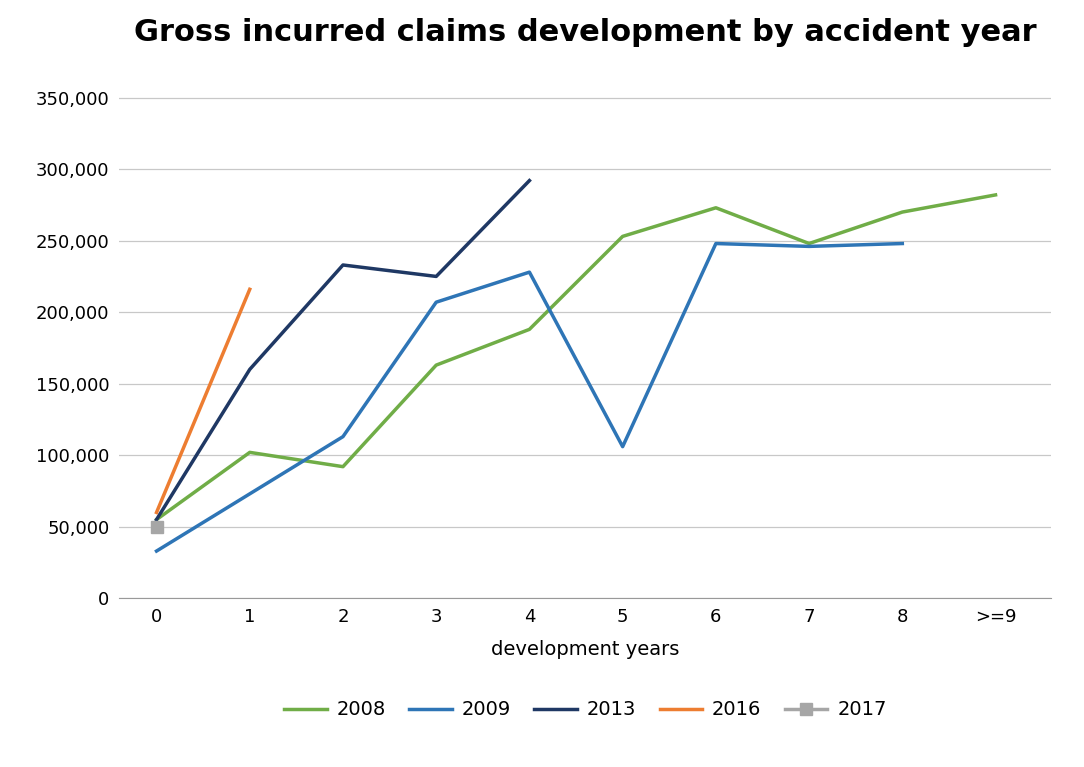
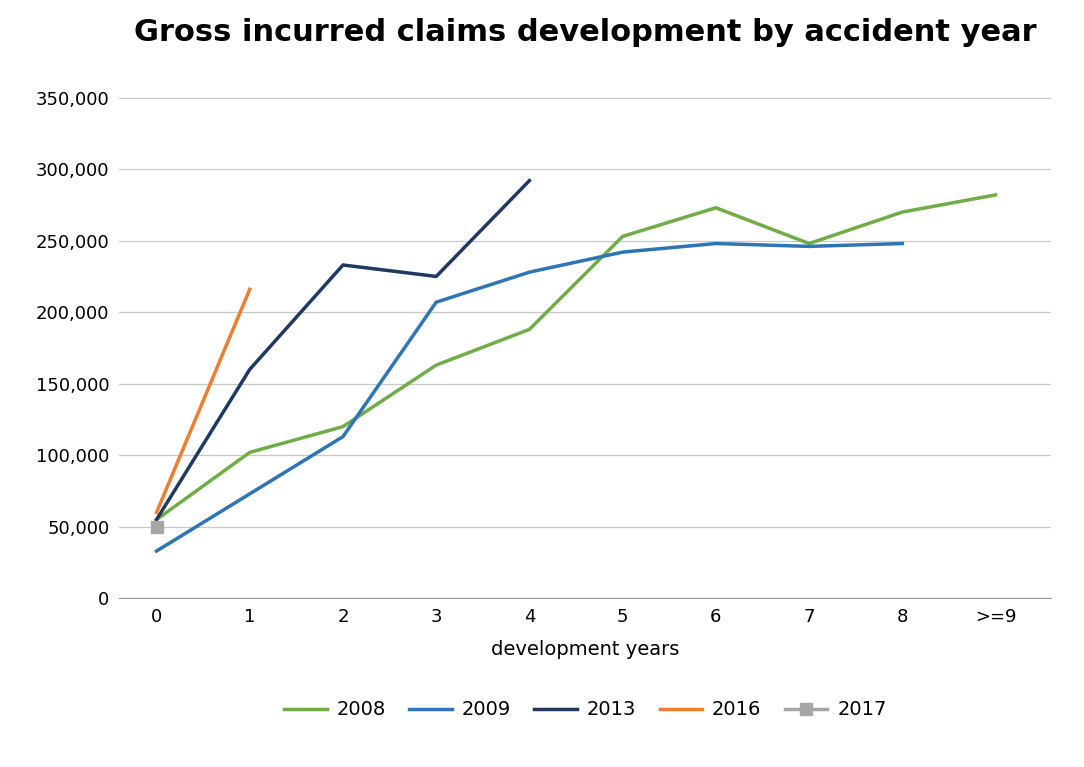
2008/2: 92,000 -> 120,000
2009/5: 106,000 -> 242,000
